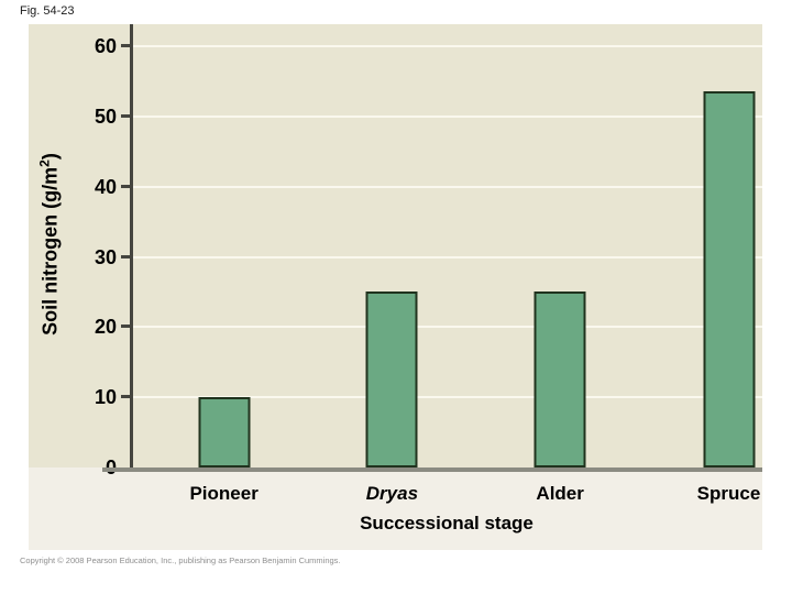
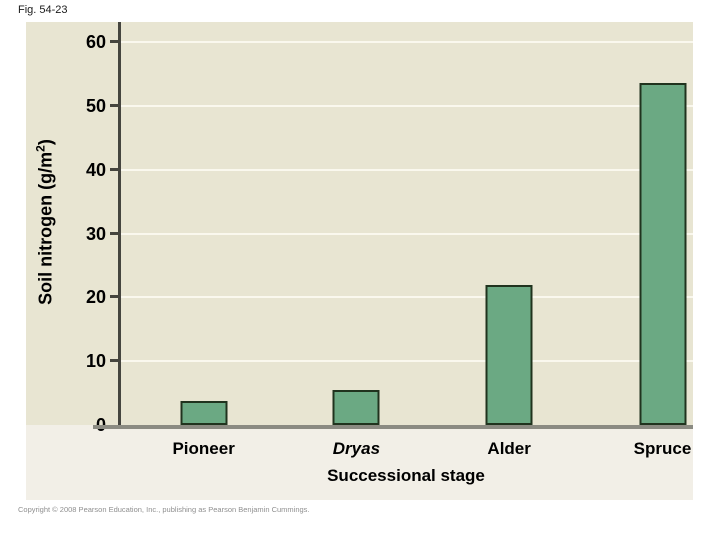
Pioneer: 10 -> 4
Dryas: 25 -> 6
Alder: 25 -> 22
